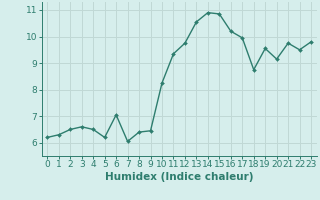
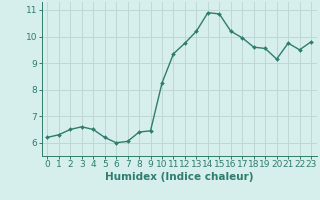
6: 7.05 -> 6.00
13: 10.55 -> 10.20
18: 8.75 -> 9.60
